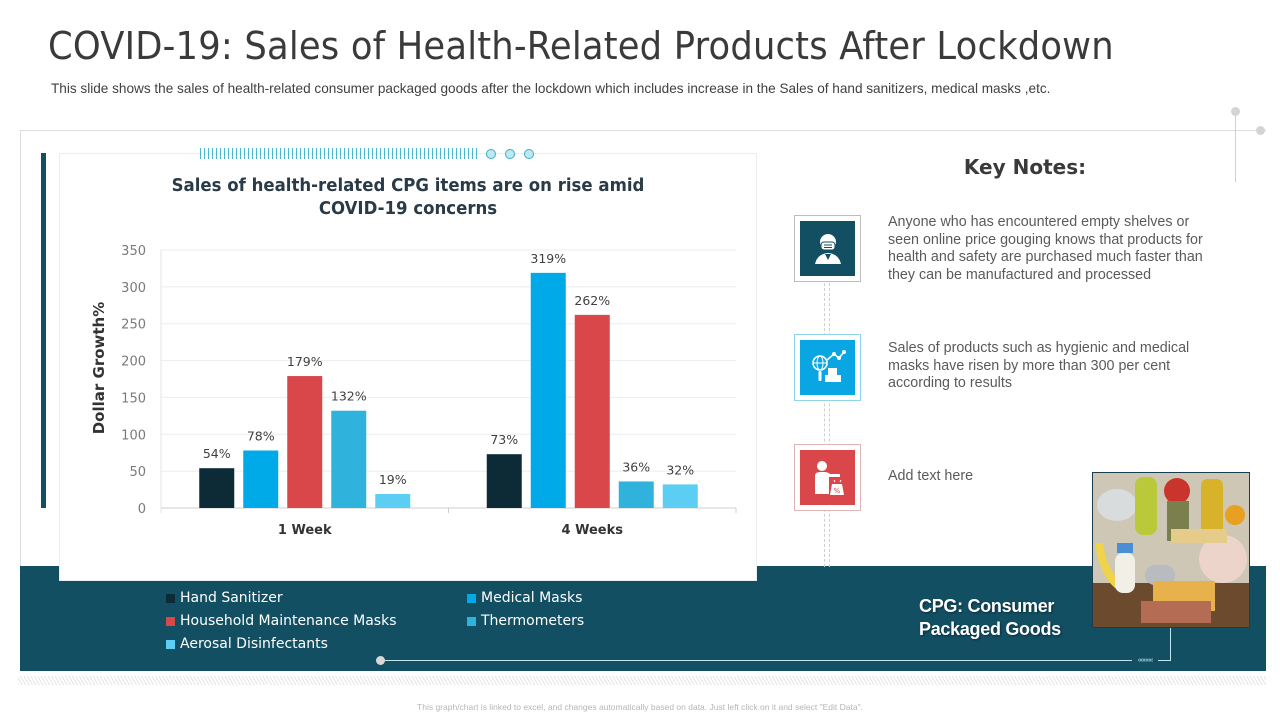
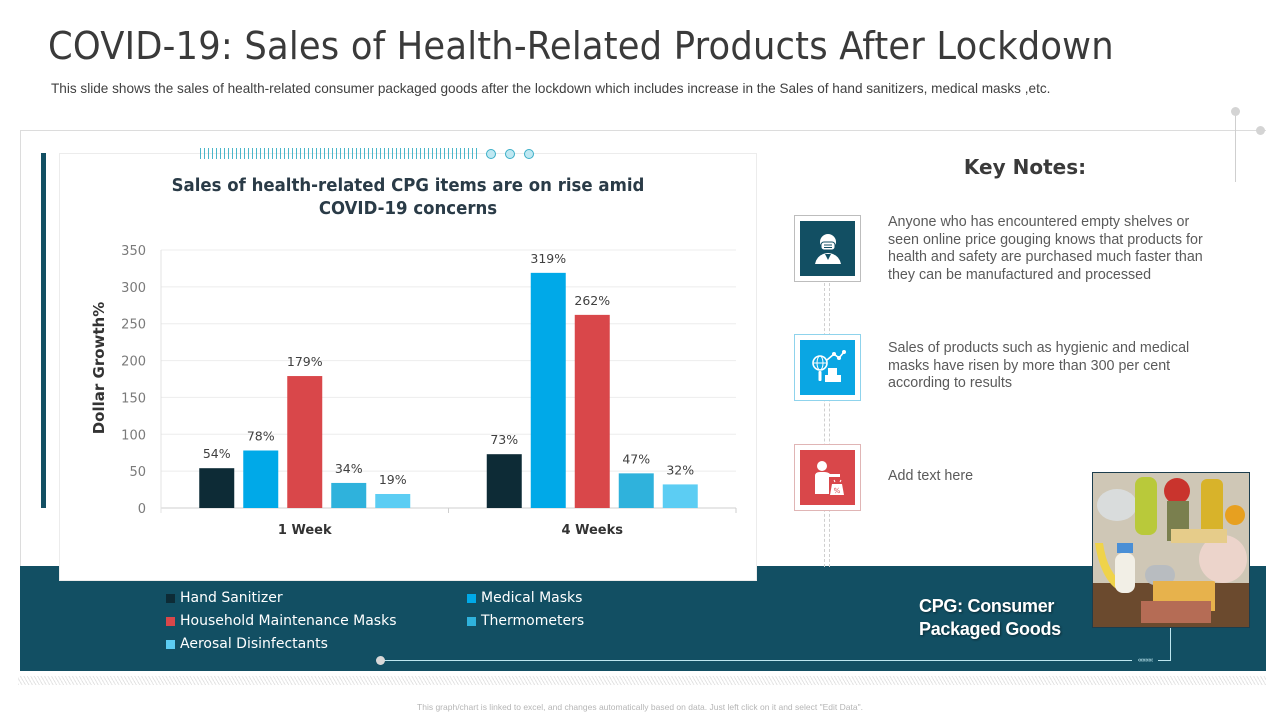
Thermometers/1 Week: 132% -> 34%
Thermometers/4 Weeks: 36% -> 47%
